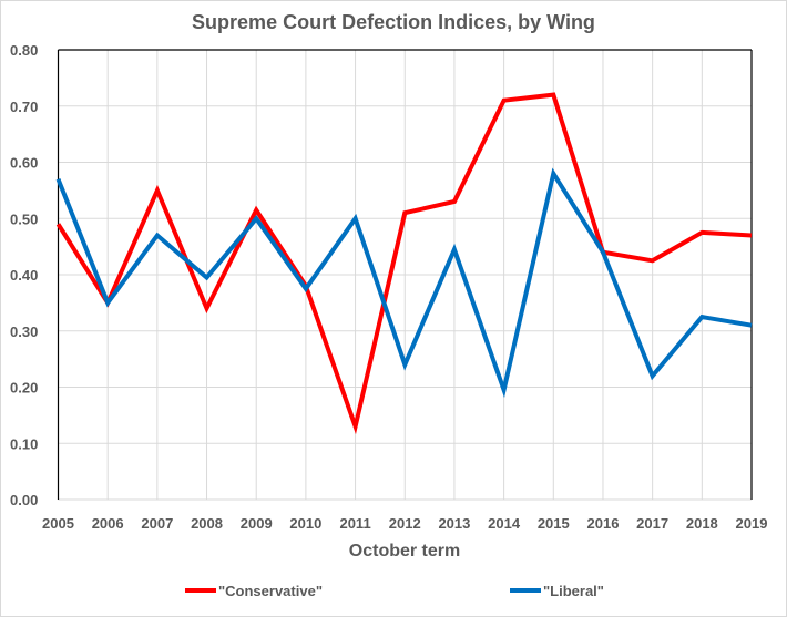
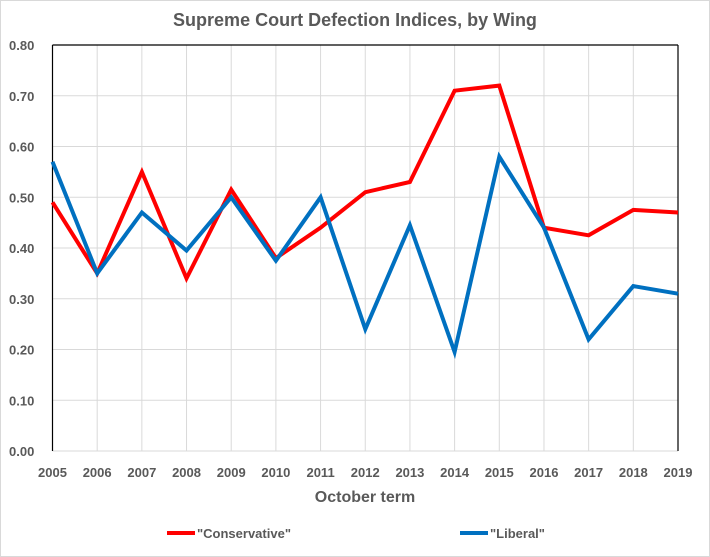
"Conservative"/2011: 0.13 -> 0.44
